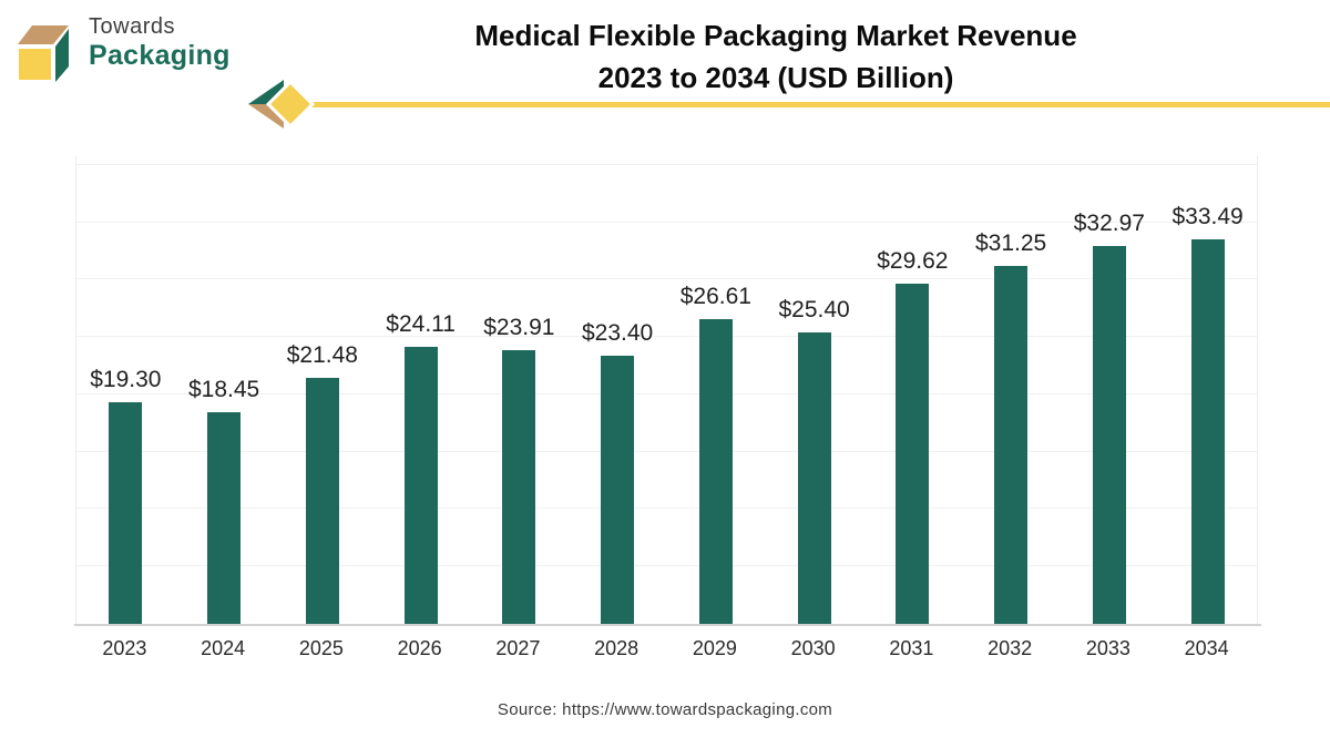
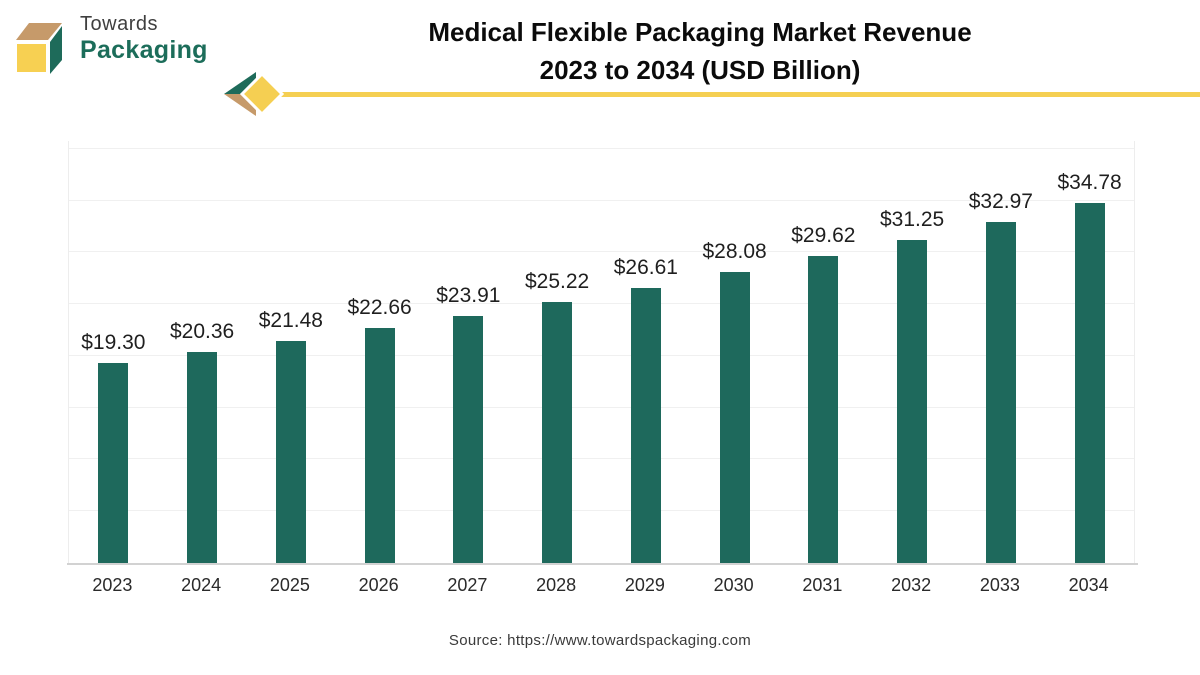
2024: $18.45 -> $20.36
2026: $24.11 -> $22.66
2028: $23.40 -> $25.22
2030: $25.40 -> $28.08
2034: $33.49 -> $34.78
